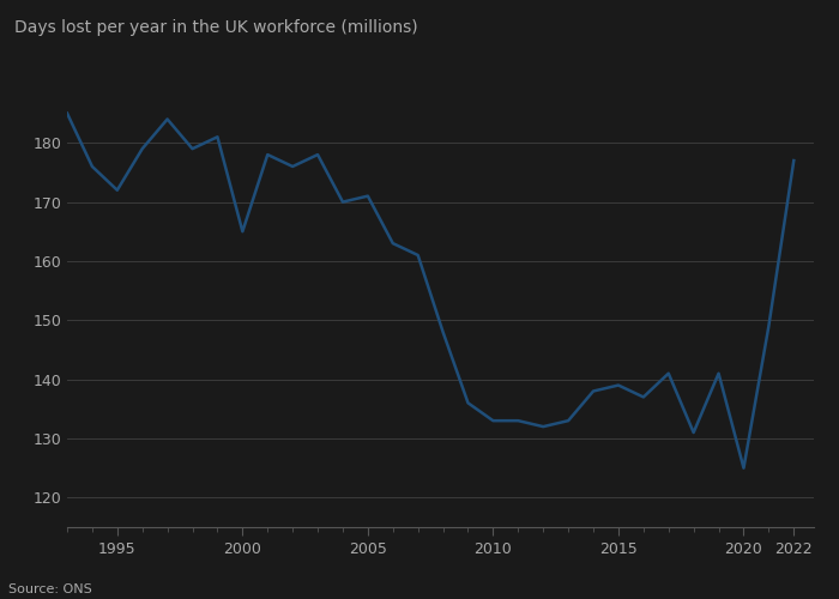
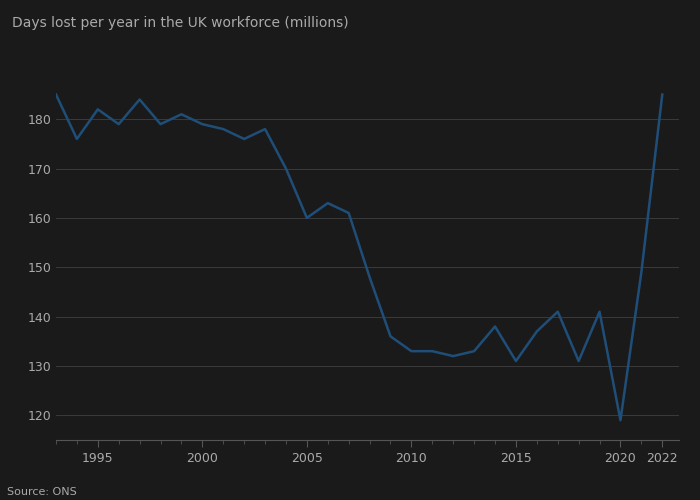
1995: 172 -> 182
2000: 165 -> 179
2005: 171 -> 160
2015: 139 -> 131
2020: 125 -> 119
2022: 177 -> 185
